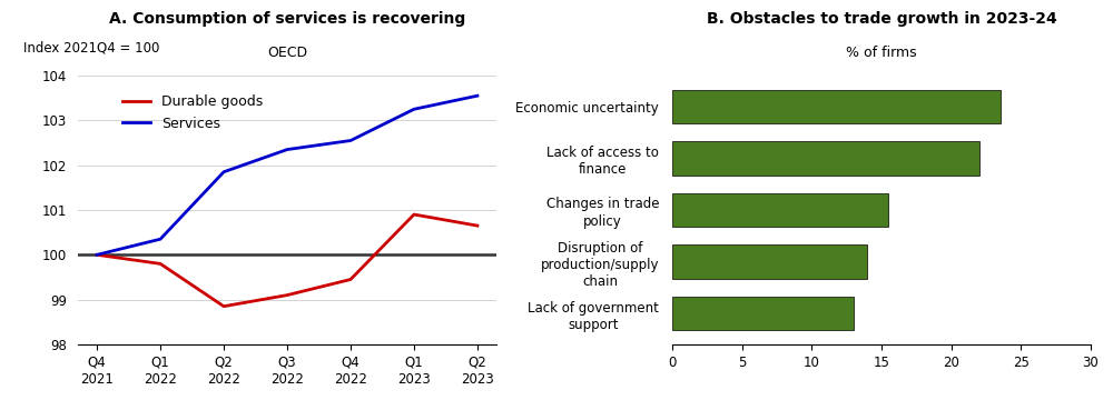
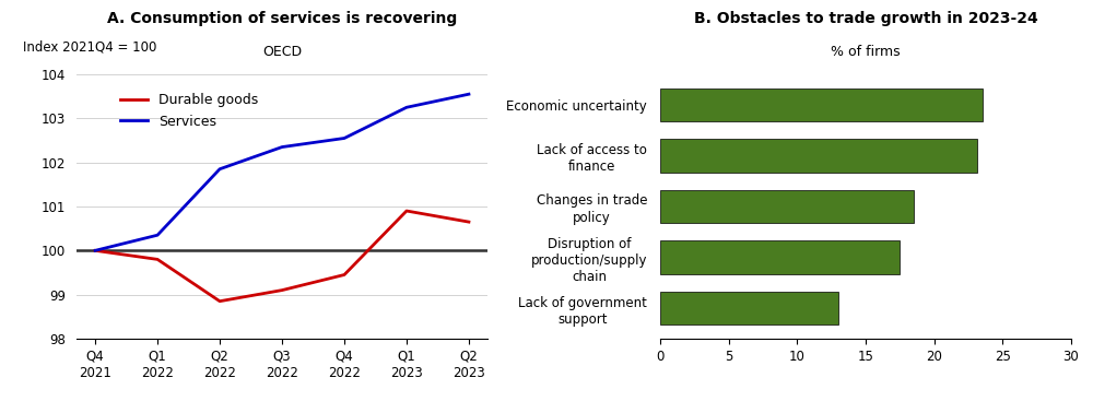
Lack of access to finance: 22.0 -> 23.1
Changes in trade policy: 15.5 -> 18.5
Disruption of production/supply chain: 14.0 -> 17.5
